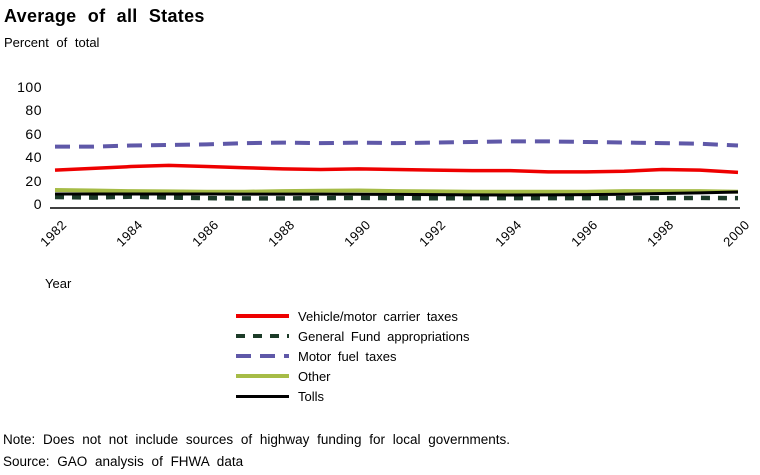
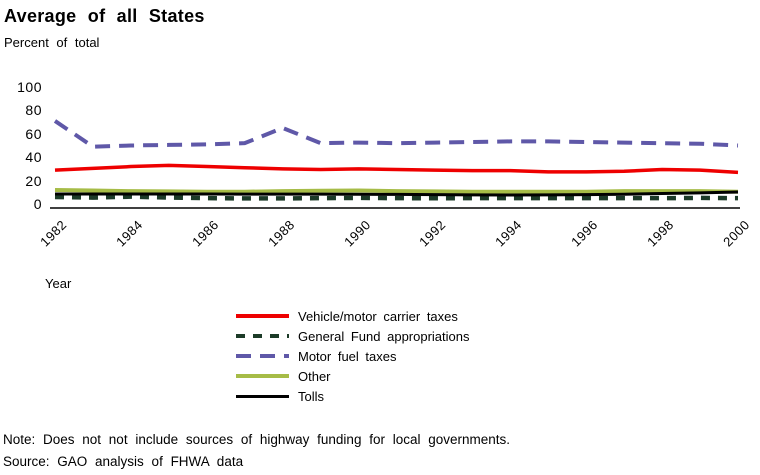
Motor fuel taxes/1982: 49 -> 71
Motor fuel taxes/1988: 52 -> 65
